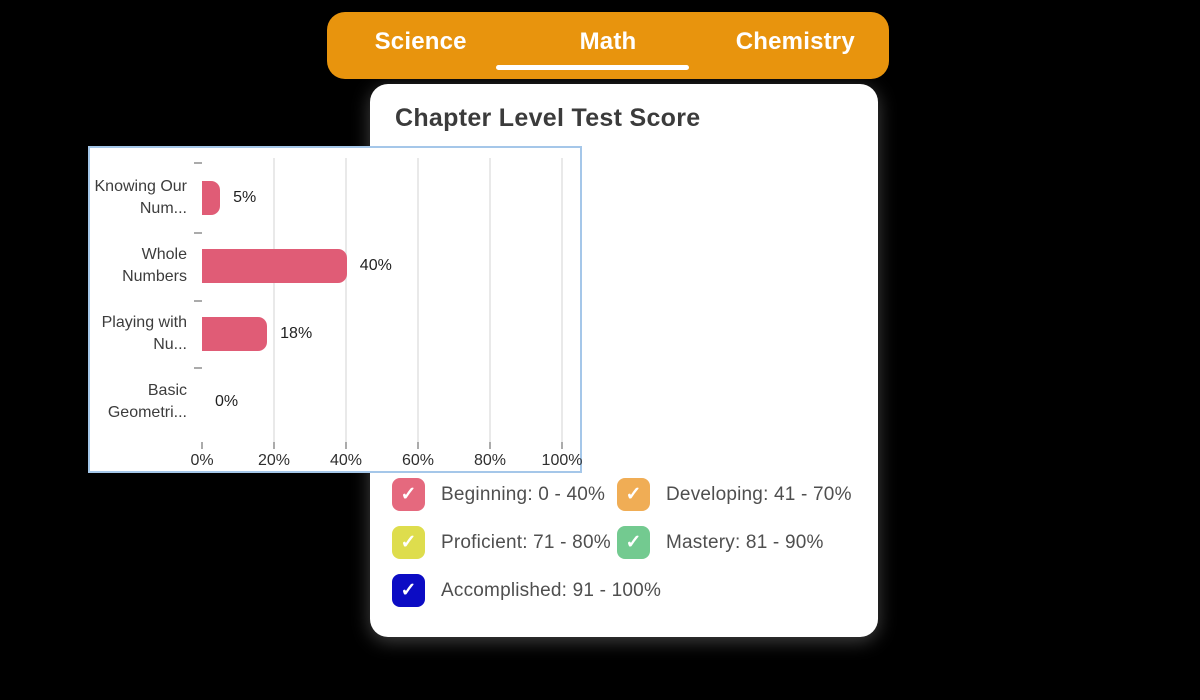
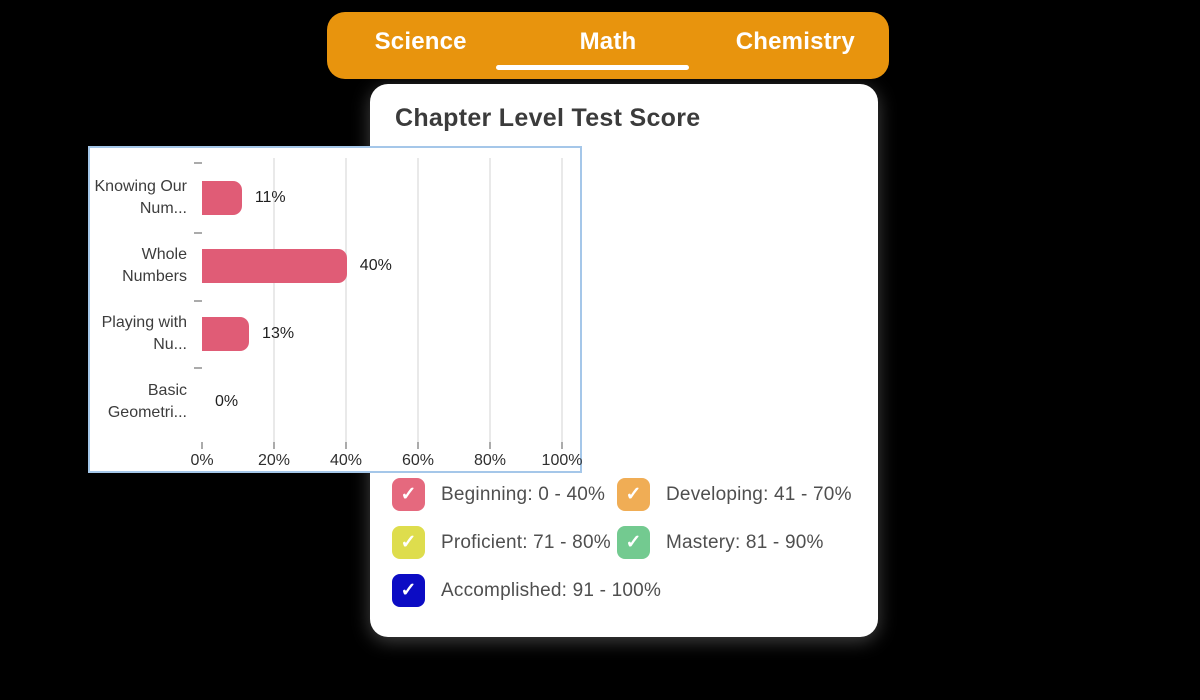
Knowing Our Num...: 5% -> 11%
Playing with Nu...: 18% -> 13%
